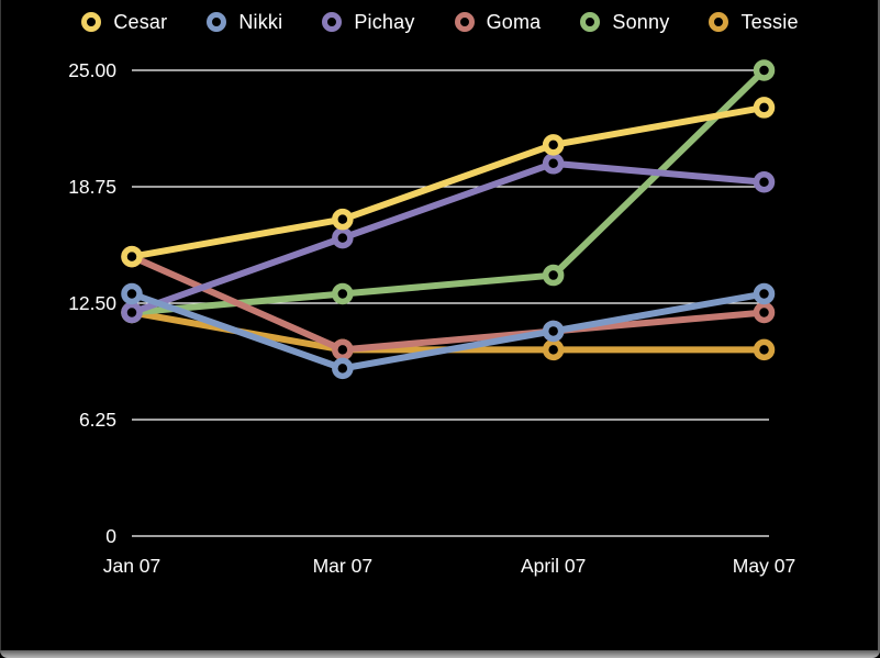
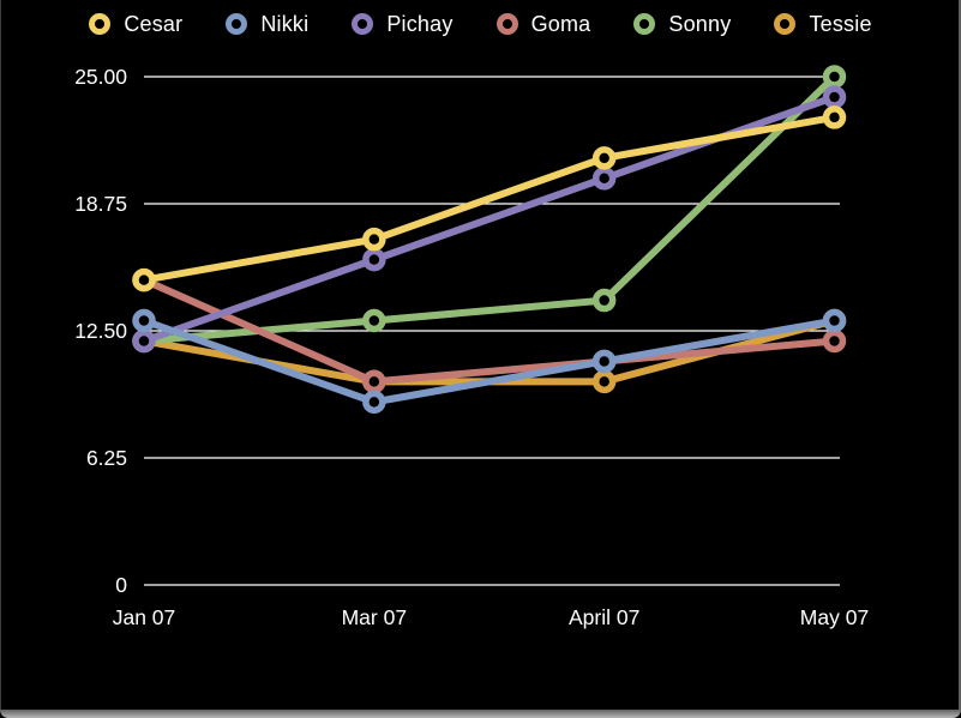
Pichay/May 07: 19 -> 24
Tessie/May 07: 10 -> 13
